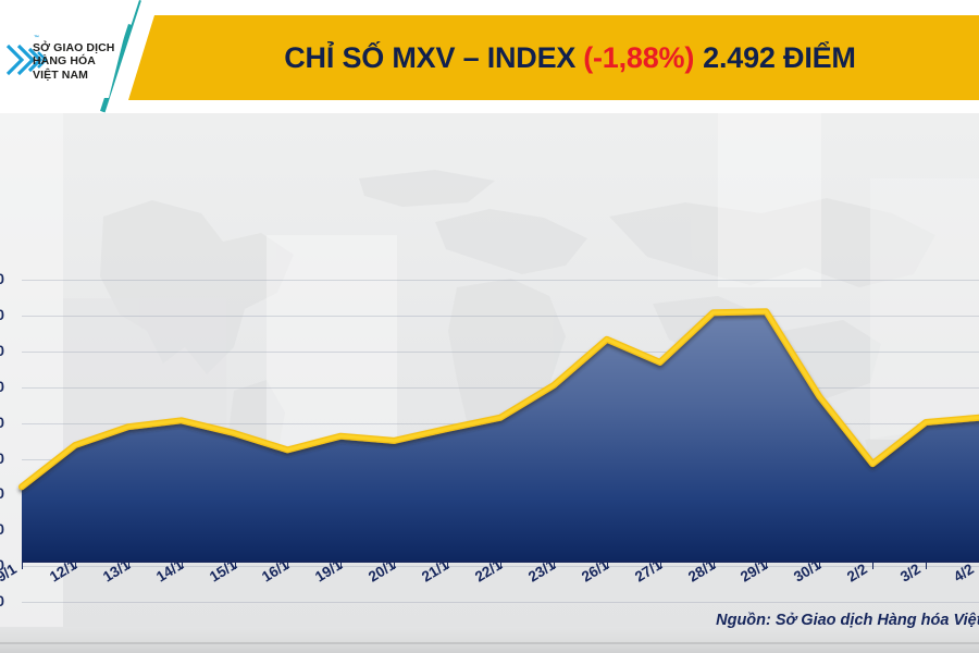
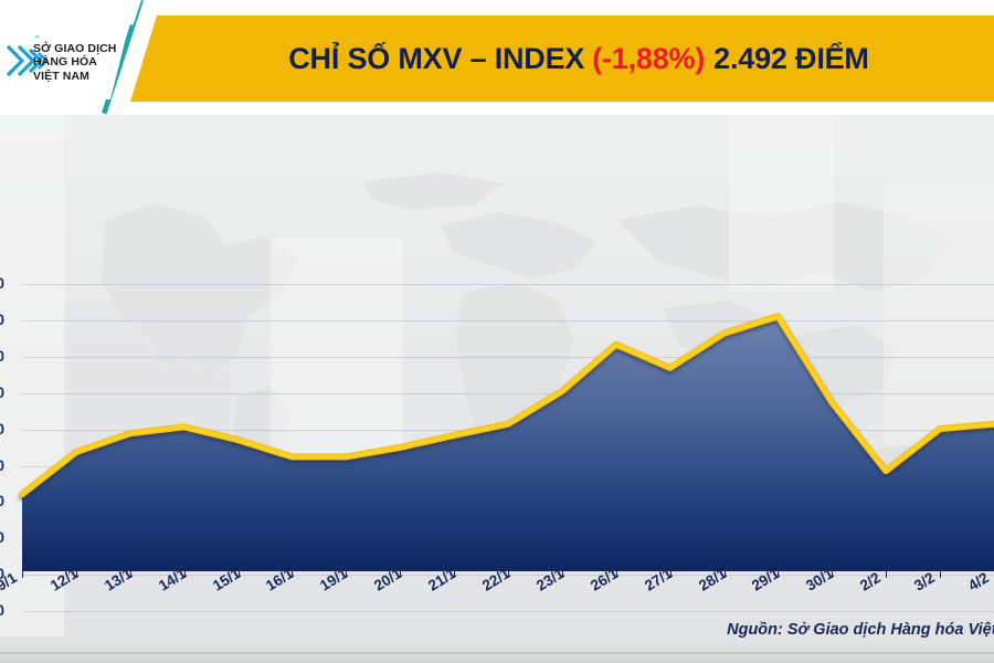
19/1: 2435 -> 2420
28/1: 2569 -> 2552
